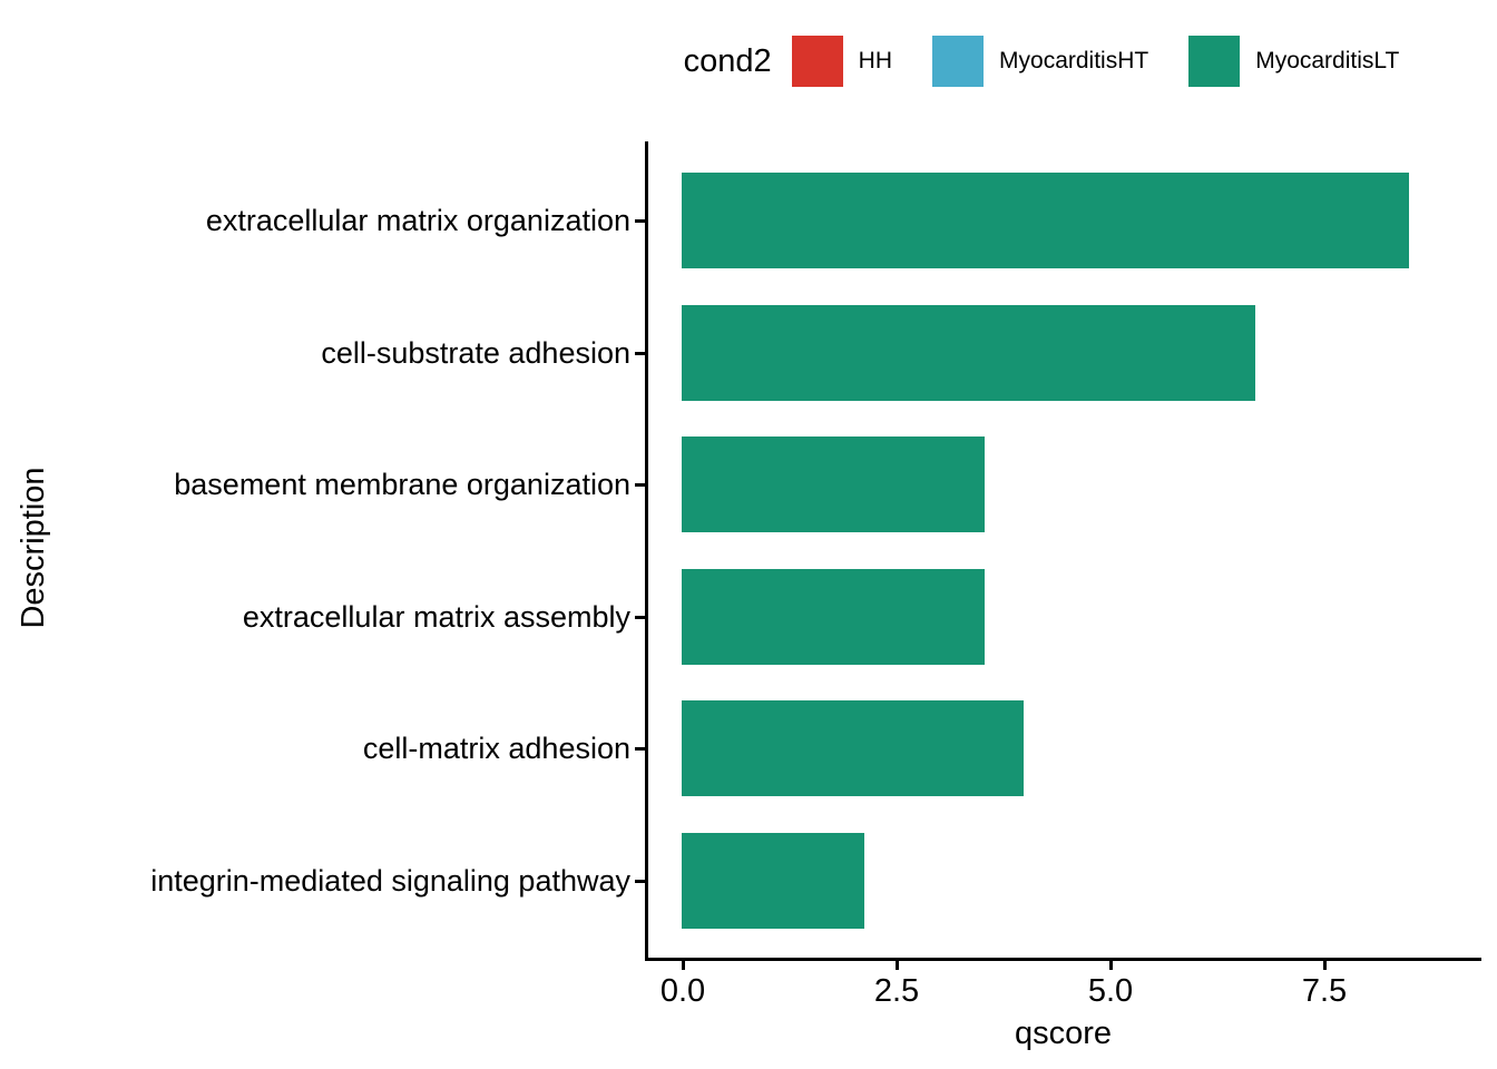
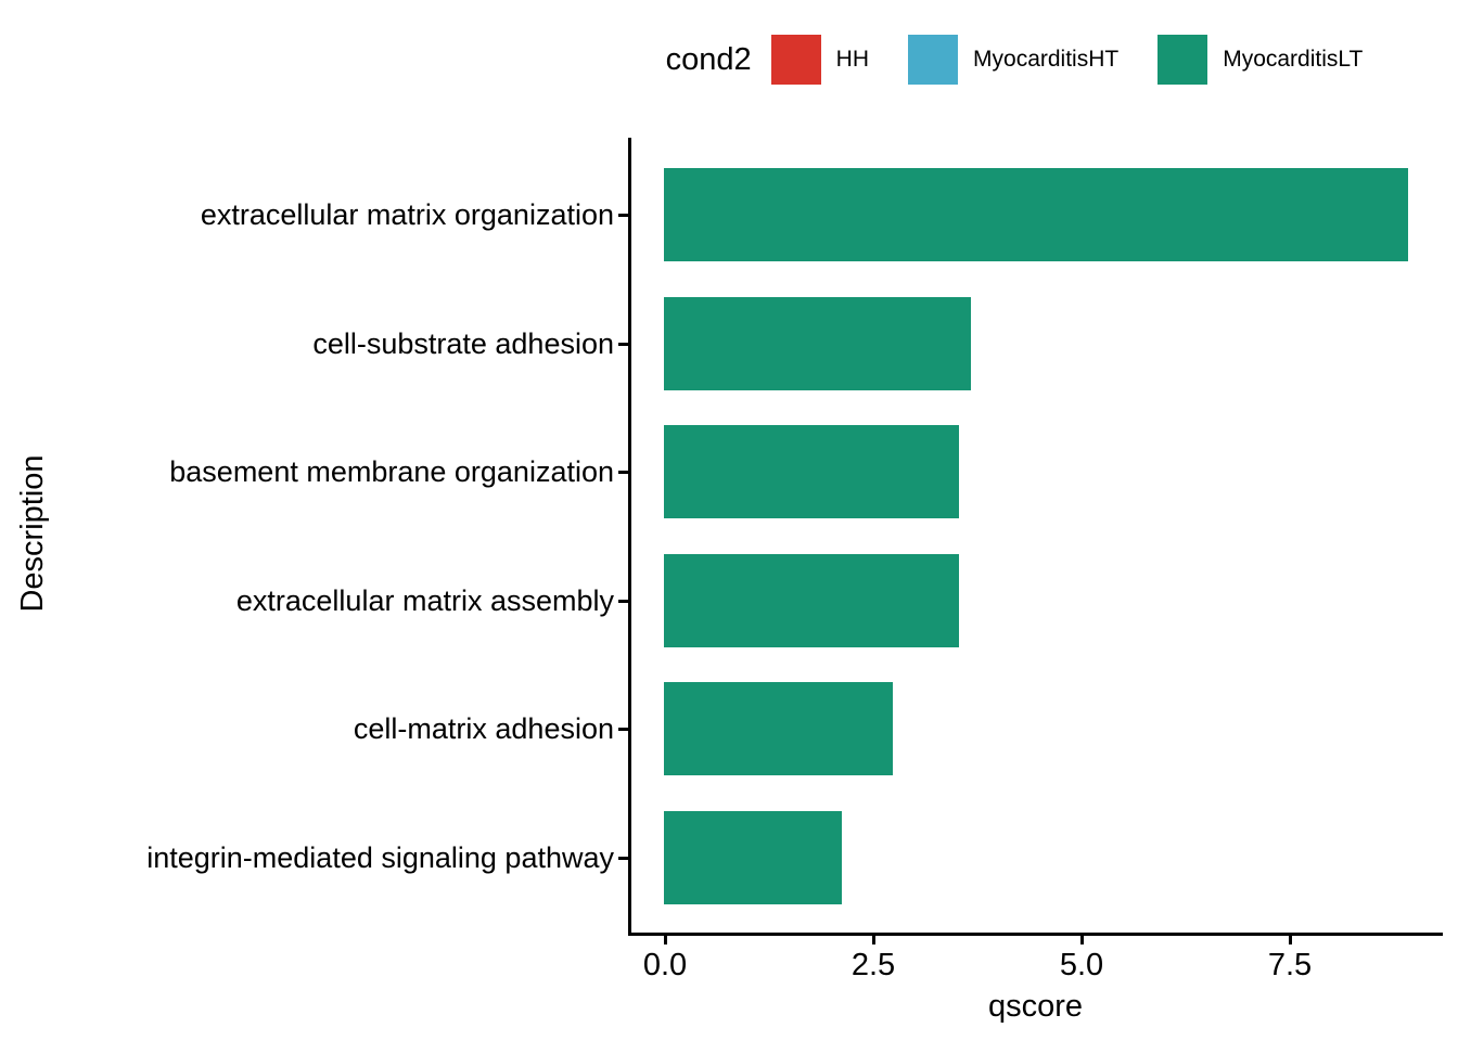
extracellular matrix organization: 8.5 -> 8.9
cell-substrate adhesion: 6.7 -> 3.7
cell-matrix adhesion: 4.0 -> 2.8
